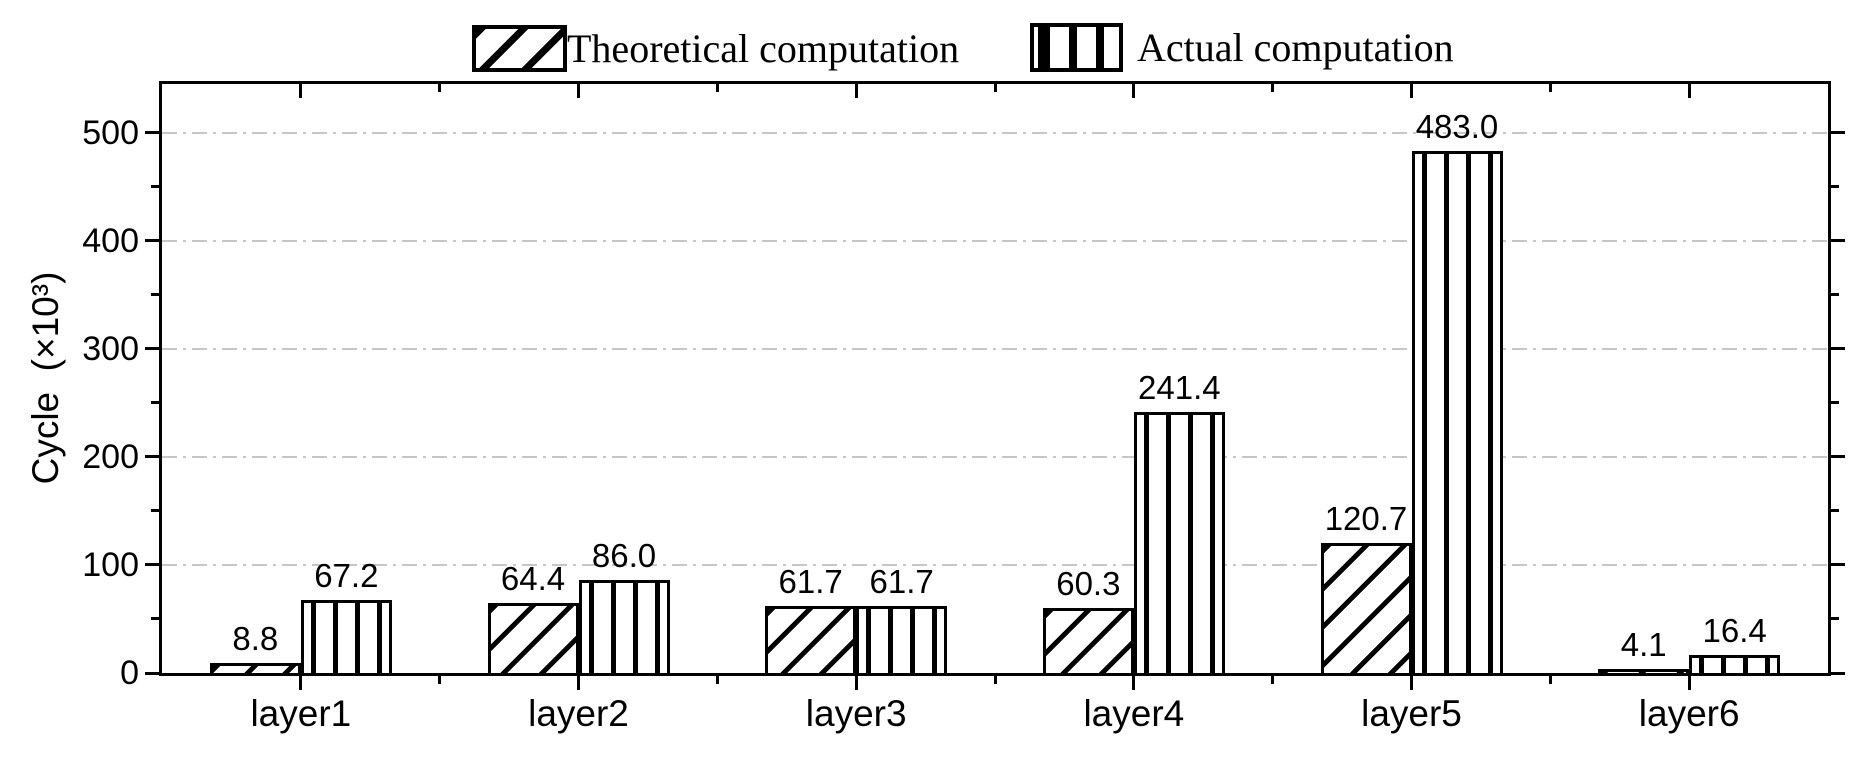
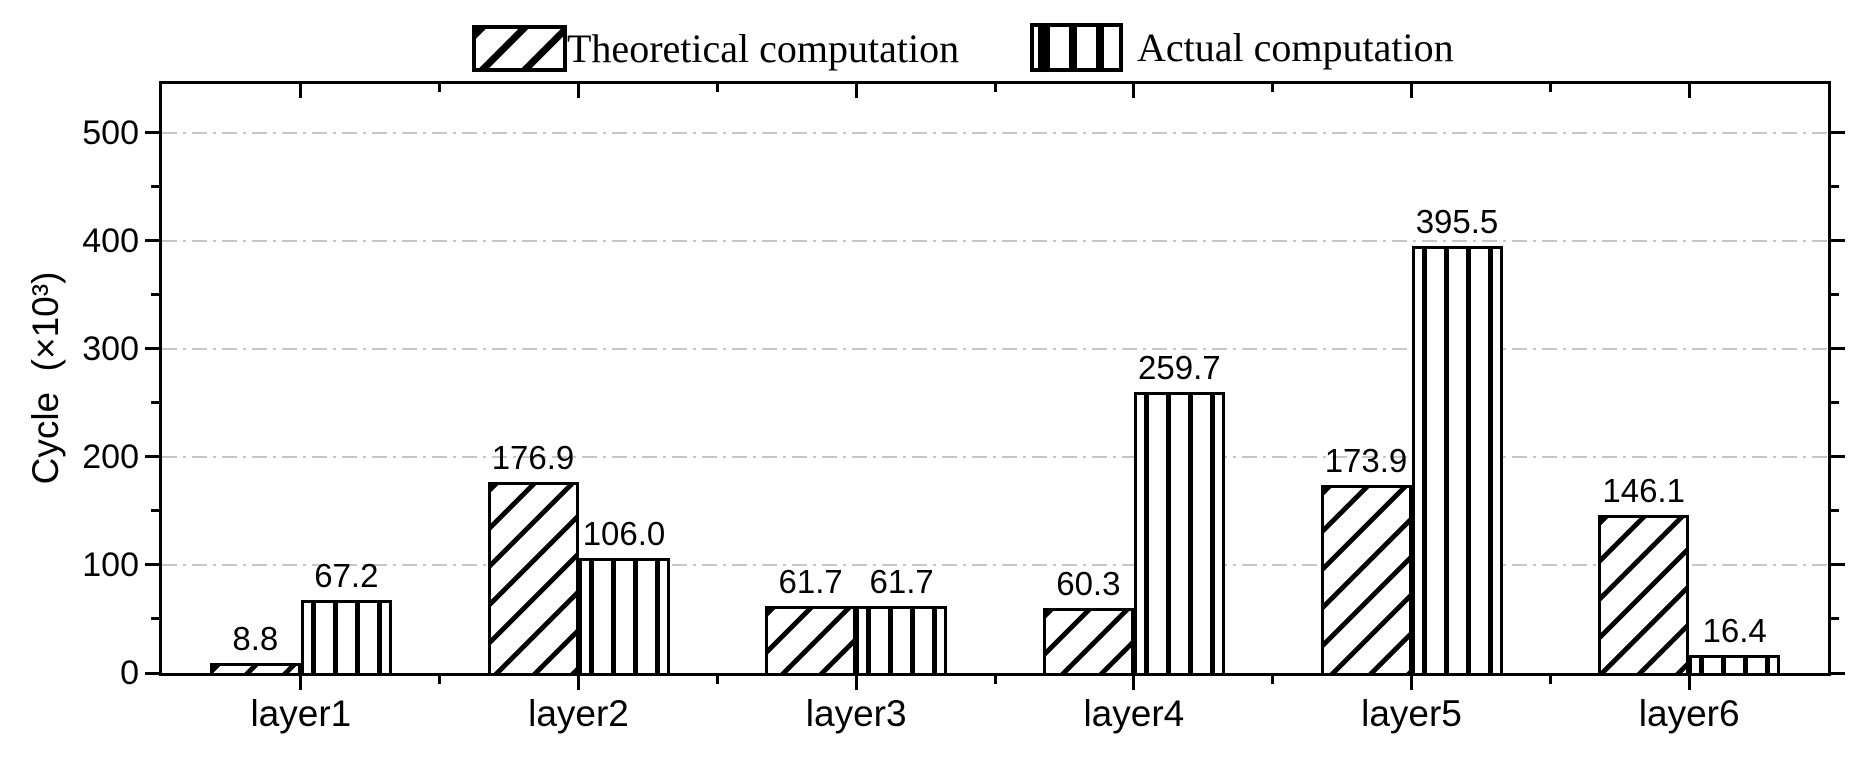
Theoretical computation/layer2: 64.4 -> 176.9
Actual computation/layer2: 86.0 -> 106.0
Actual computation/layer4: 241.4 -> 259.7
Theoretical computation/layer5: 120.7 -> 173.9
Actual computation/layer5: 483.0 -> 395.5
Theoretical computation/layer6: 4.1 -> 146.1
